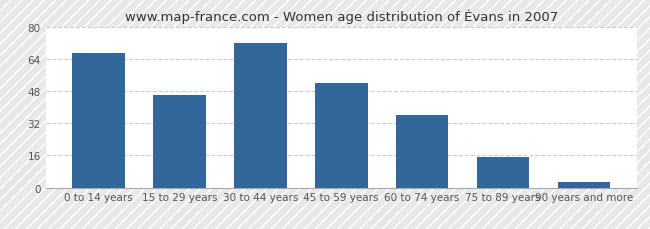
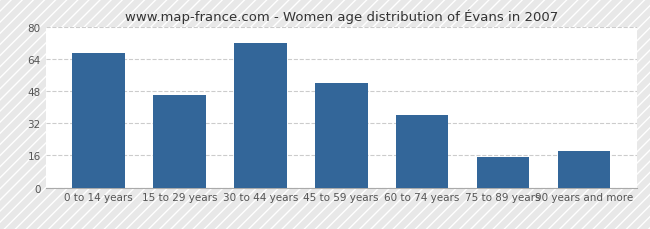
90 years and more: 3 -> 18
